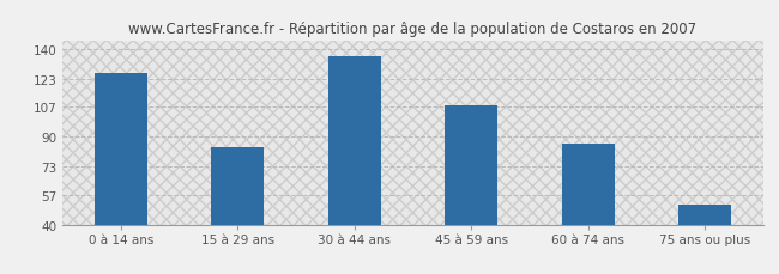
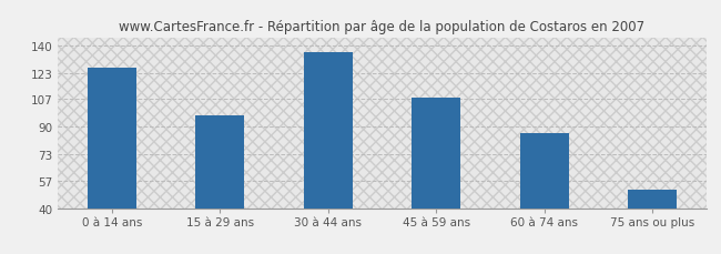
15 à 29 ans: 84 -> 97
